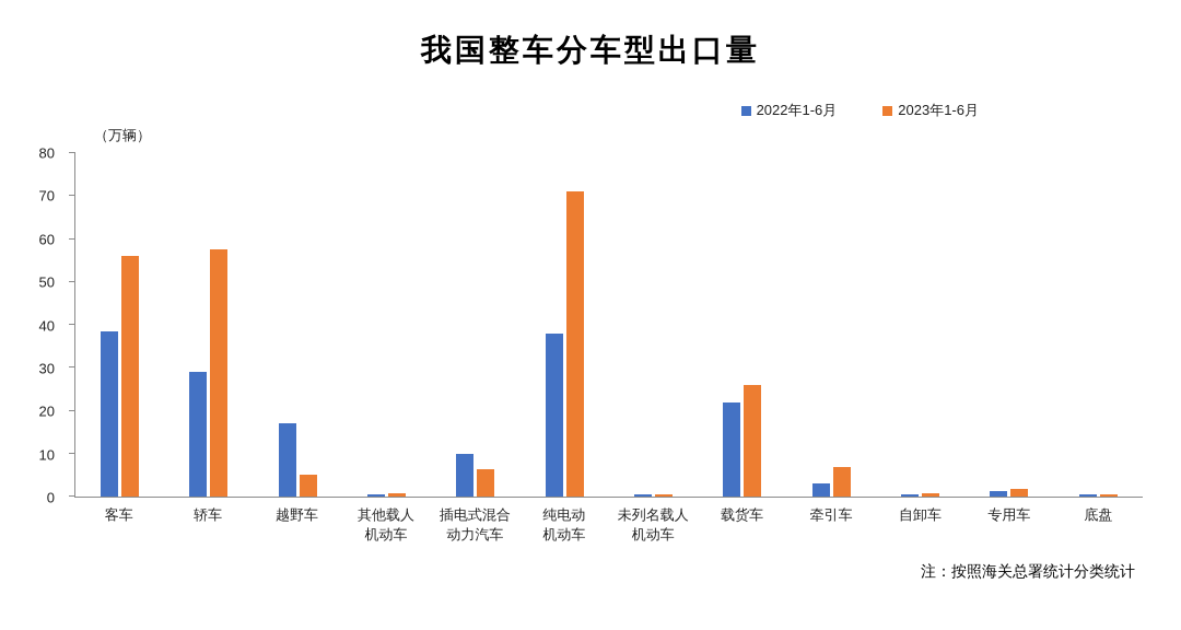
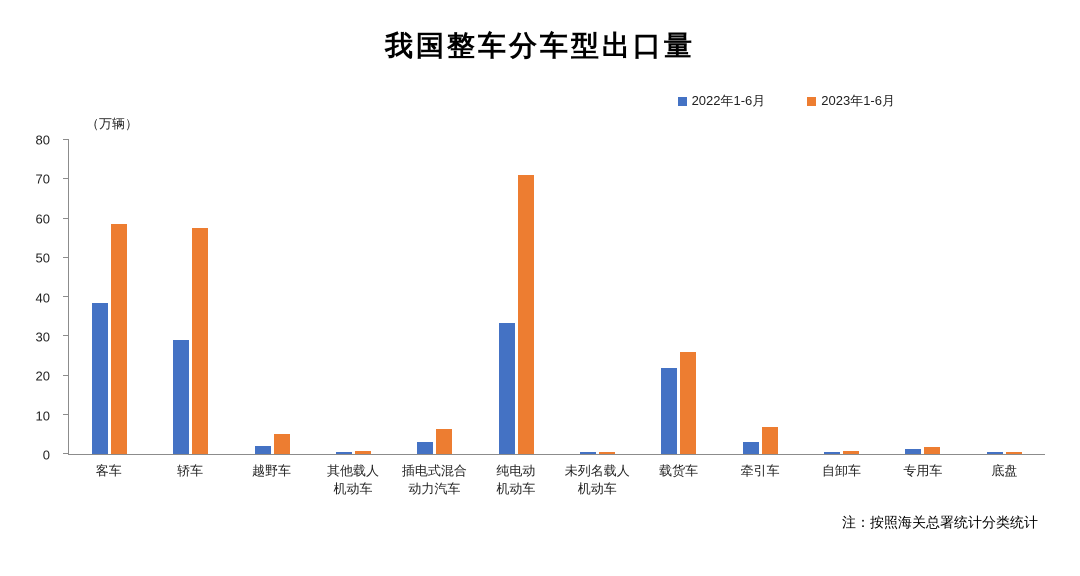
2023年1-6月/客车: 56 -> 58
2022年1-6月/越野车: 17 -> 2
2022年1-6月/插电式混合 动力汽车: 10 -> 3
2022年1-6月/纯电动 机动车: 38 -> 33
